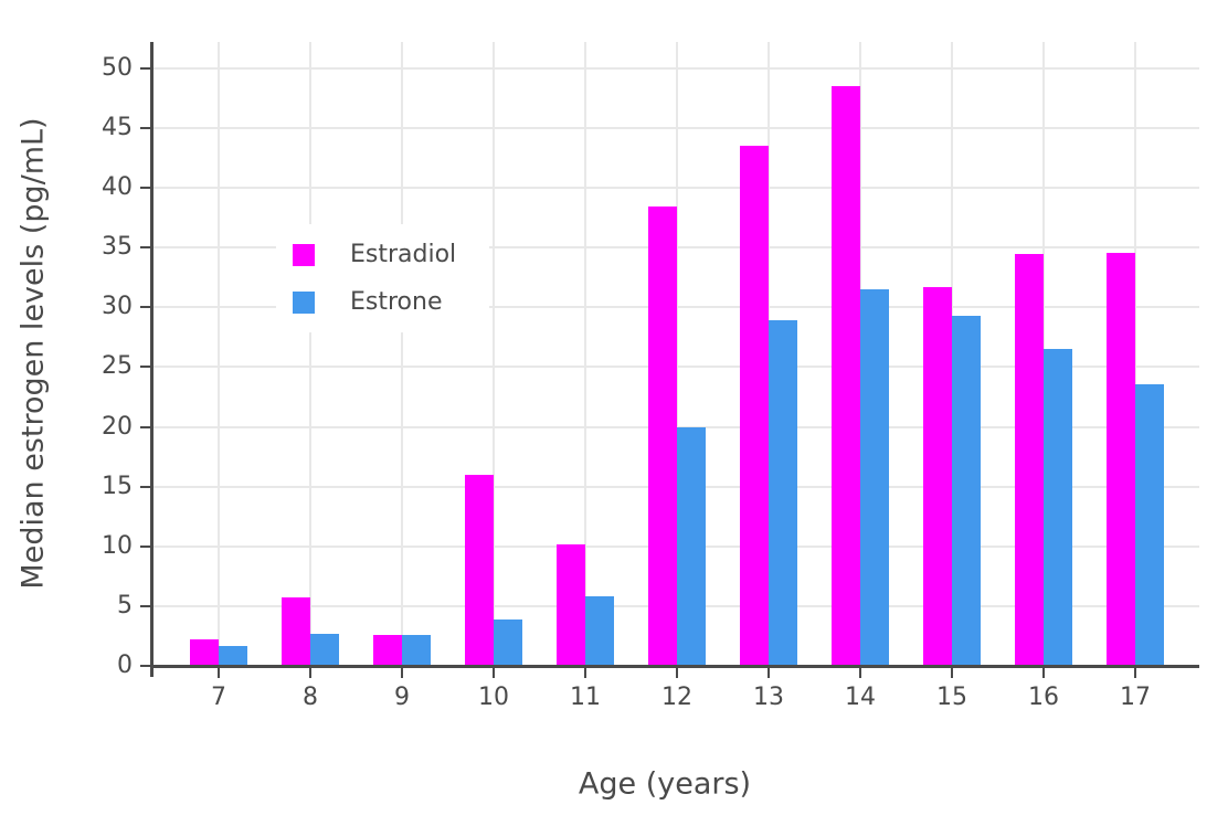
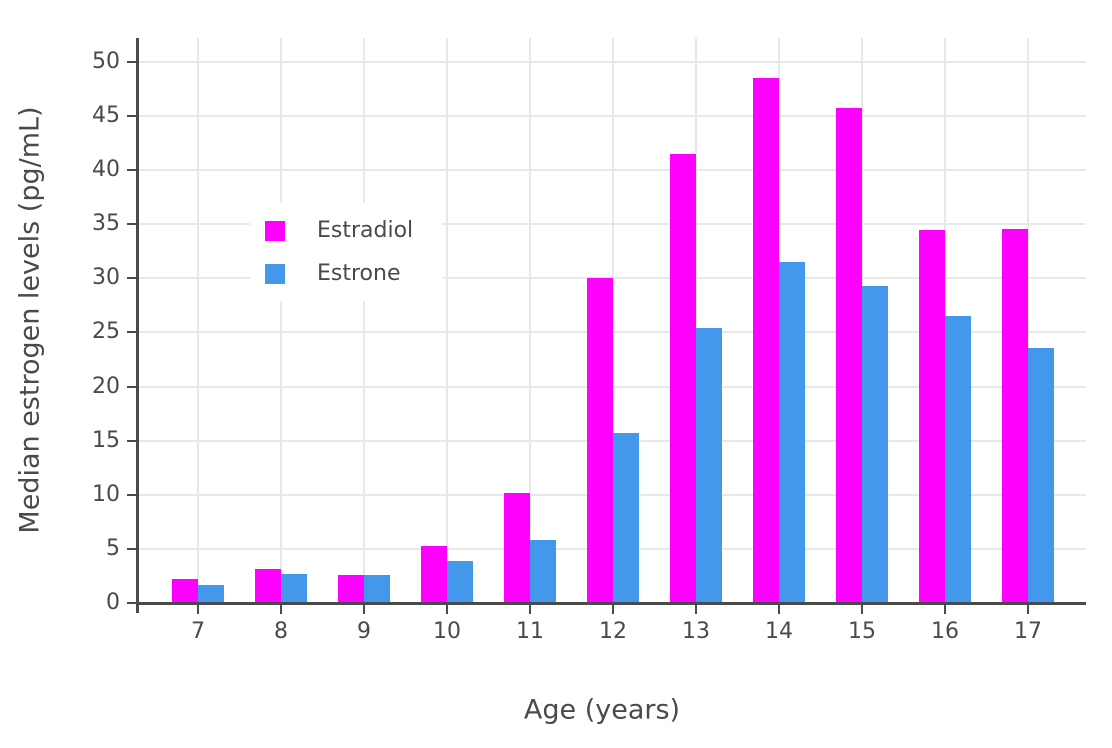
Estradiol/8: 5.7 -> 3.1
Estradiol/10: 16.0 -> 5.3
Estradiol/12: 38.4 -> 30.0
Estrone/12: 20.0 -> 15.7
Estradiol/13: 43.5 -> 41.5
Estrone/13: 28.9 -> 25.4
Estradiol/15: 31.7 -> 45.7
